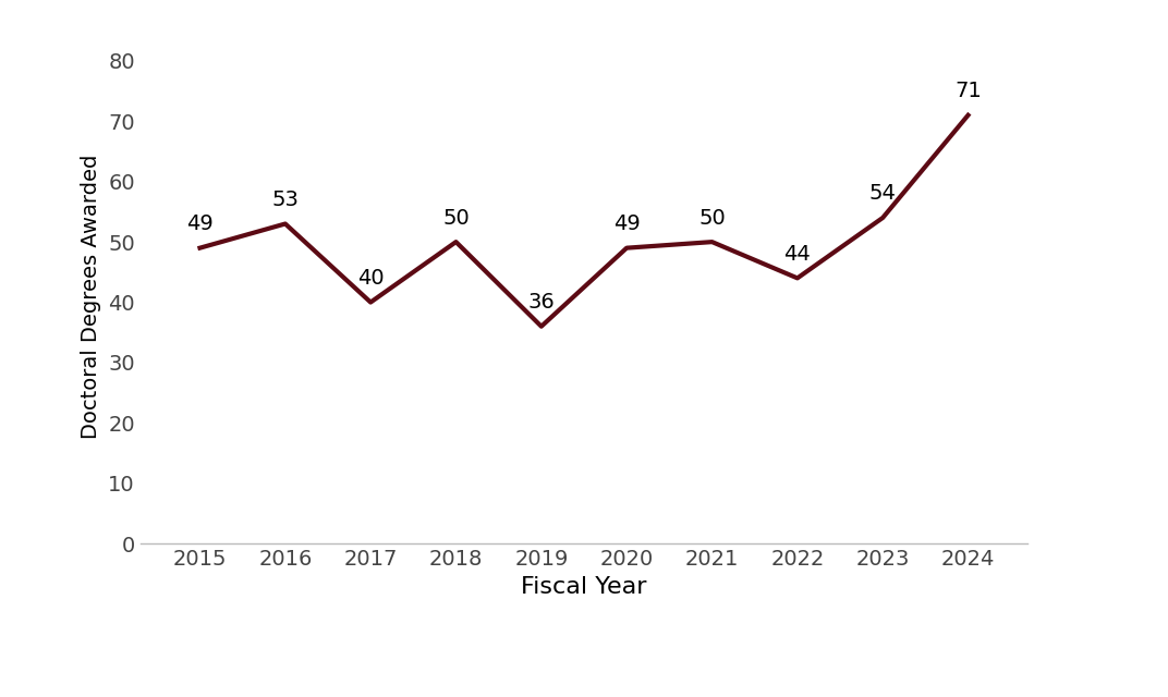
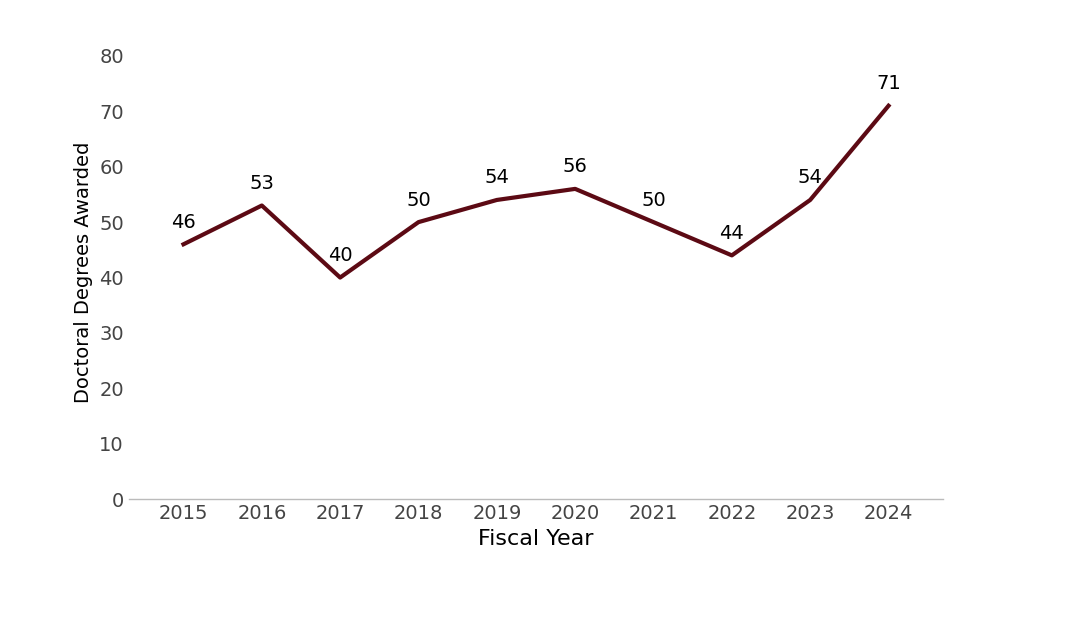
2015: 49 -> 46
2019: 36 -> 54
2020: 49 -> 56
